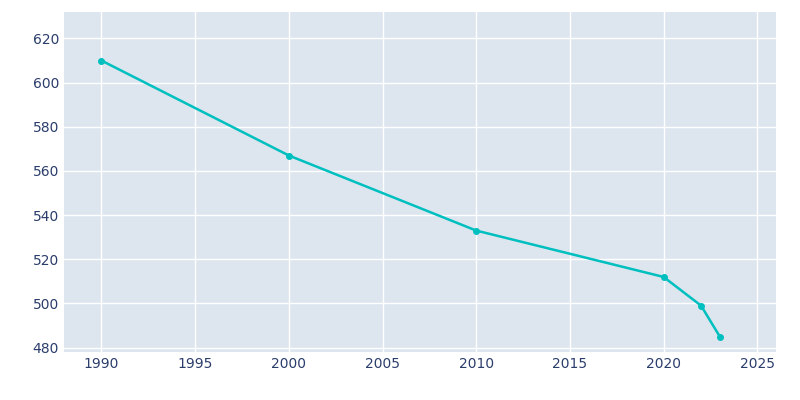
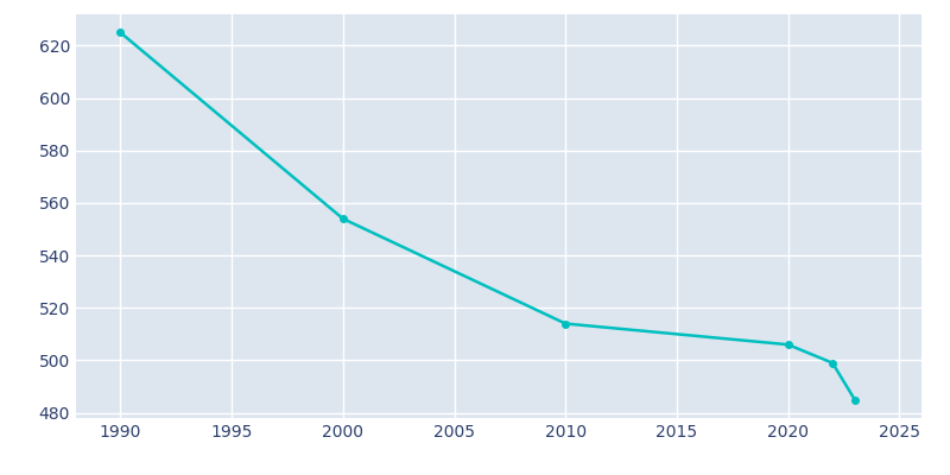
1990: 610 -> 625
2000: 567 -> 554
2010: 533 -> 514
2020: 512 -> 506
